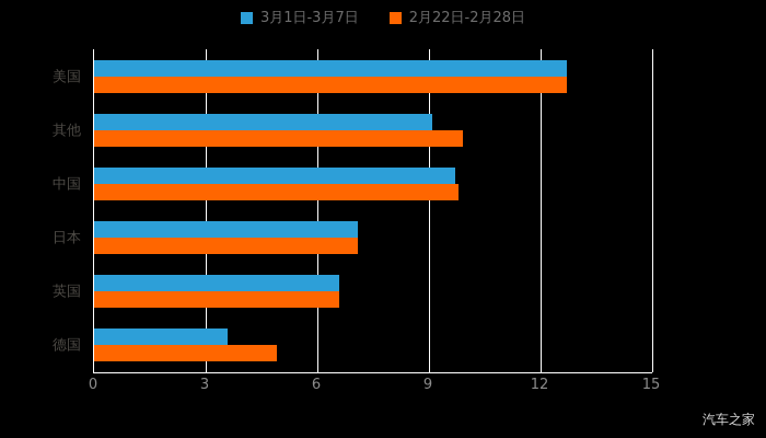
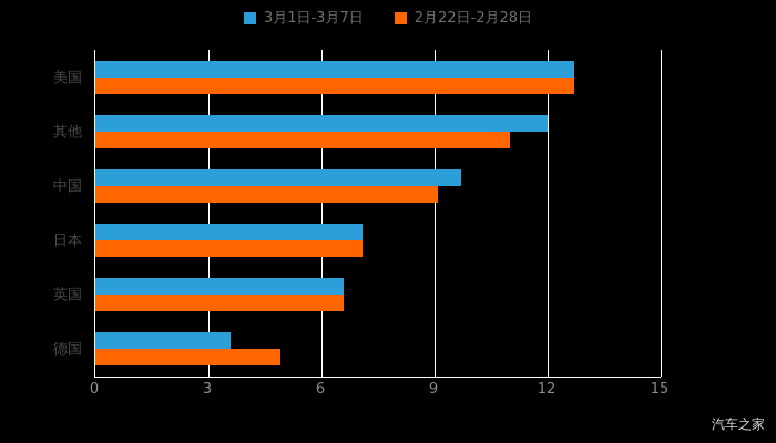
3月1日-3月7日/其他: 9.1 -> 12.0
2月22日-2月28日/其他: 9.9 -> 11.0
2月22日-2月28日/中国: 9.8 -> 9.1
